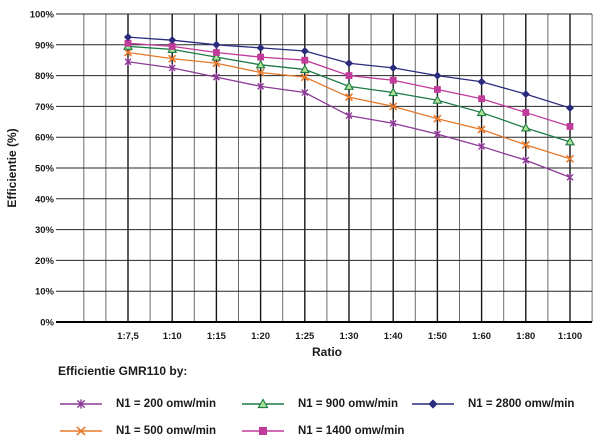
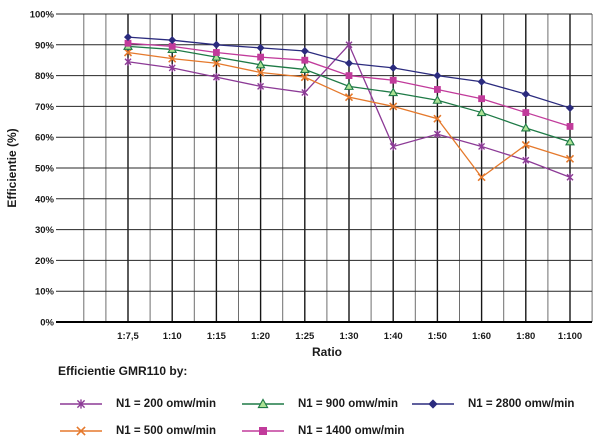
N1 = 200 omw/min/1:30: 67% -> 90%
N1 = 200 omw/min/1:40: 64% -> 57%
N1 = 500 omw/min/1:60: 62% -> 47%
